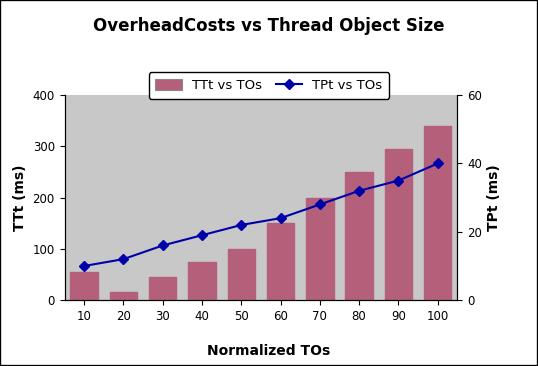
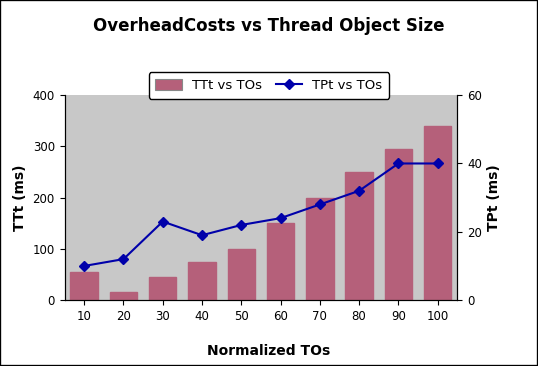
TPt vs TOs/30: 16 -> 23
TPt vs TOs/90: 35 -> 40
